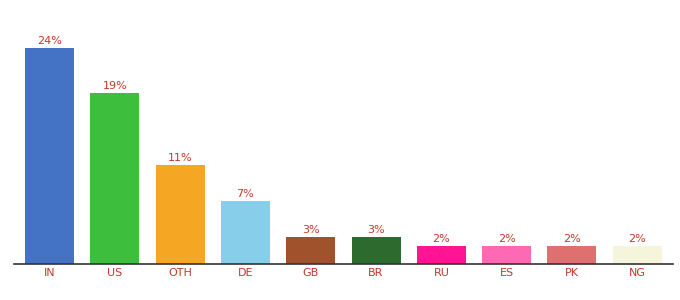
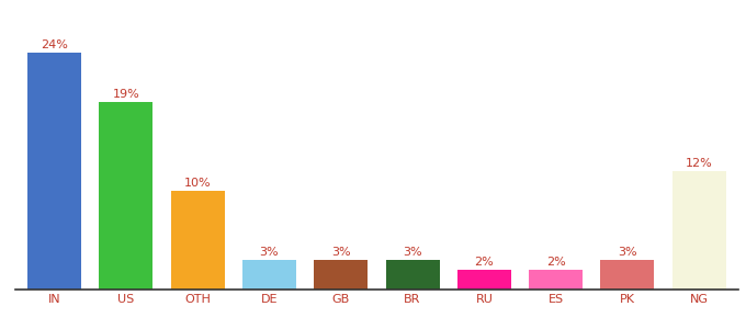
OTH: 11% -> 10%
DE: 7% -> 3%
PK: 2% -> 3%
NG: 2% -> 12%
